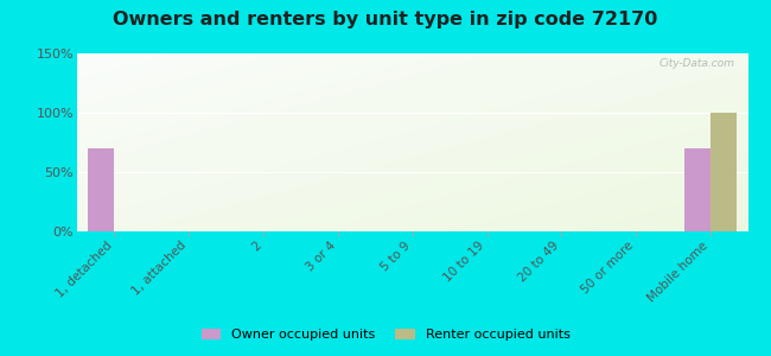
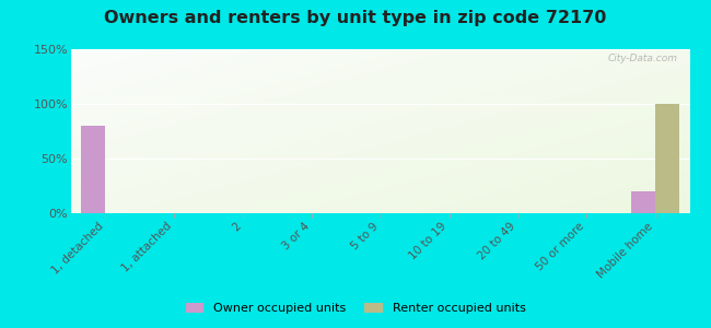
Owner occupied units/1, detached: 70% -> 80%
Owner occupied units/Mobile home: 70% -> 20%
